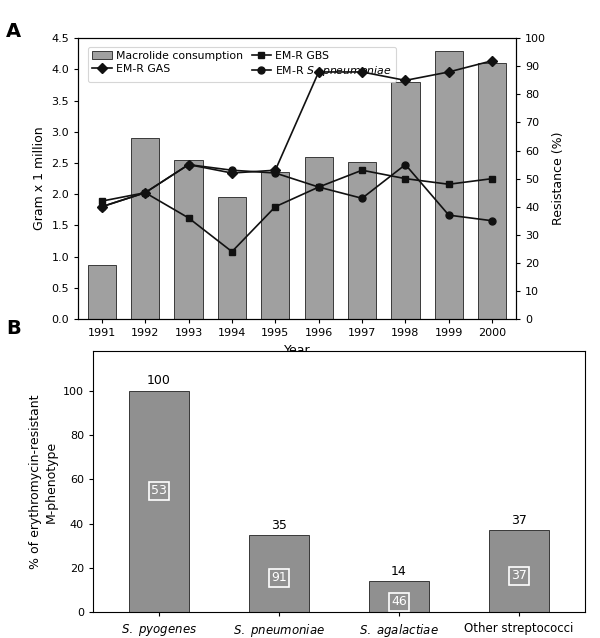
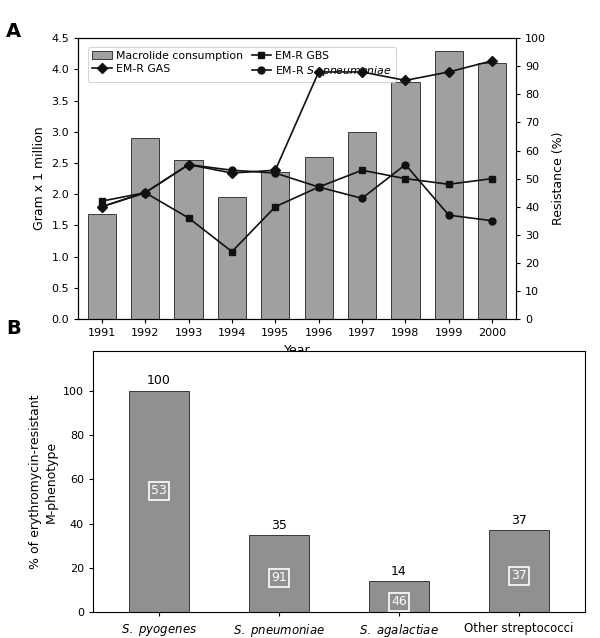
Macrolide consumption/1991: 0.86 -> 1.68
Macrolide consumption/1997: 2.52 -> 3.00
